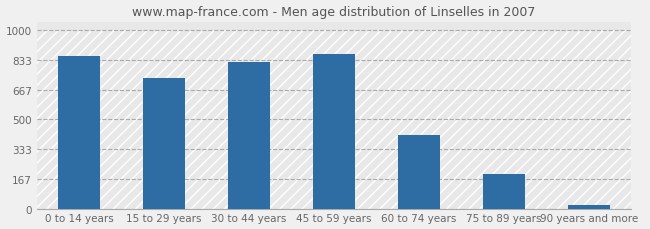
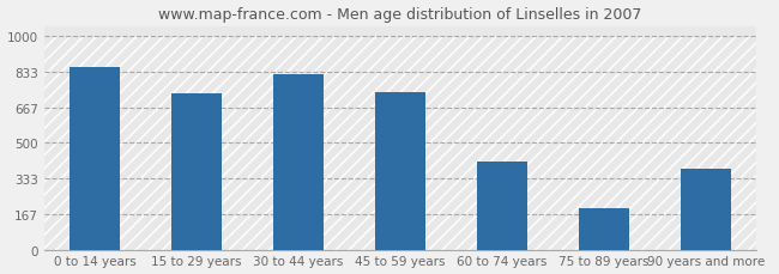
45 to 59 years: 860 -> 740
90 years and more: 20 -> 380
